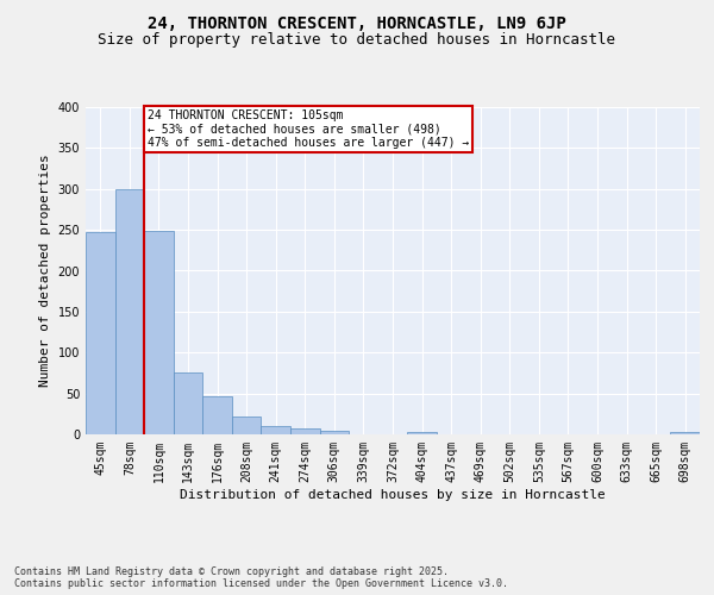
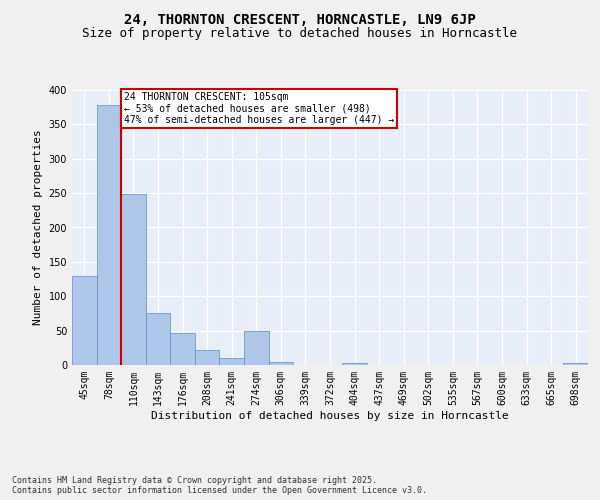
45sqm: 247 -> 130
78sqm: 300 -> 378
274sqm: 7 -> 50
